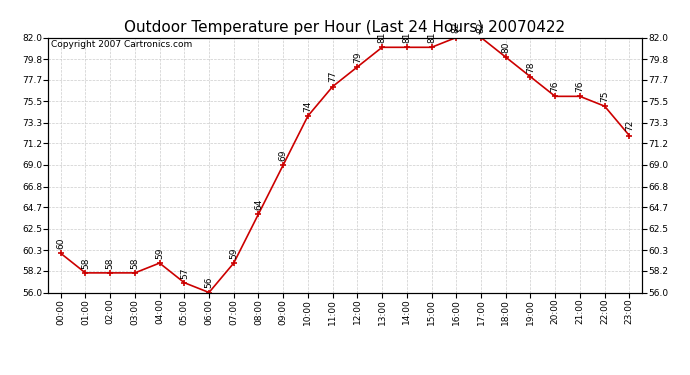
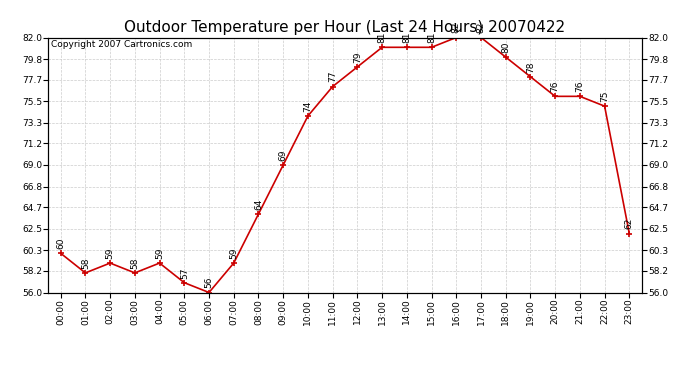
02:00: 58 -> 59
23:00: 72 -> 62
